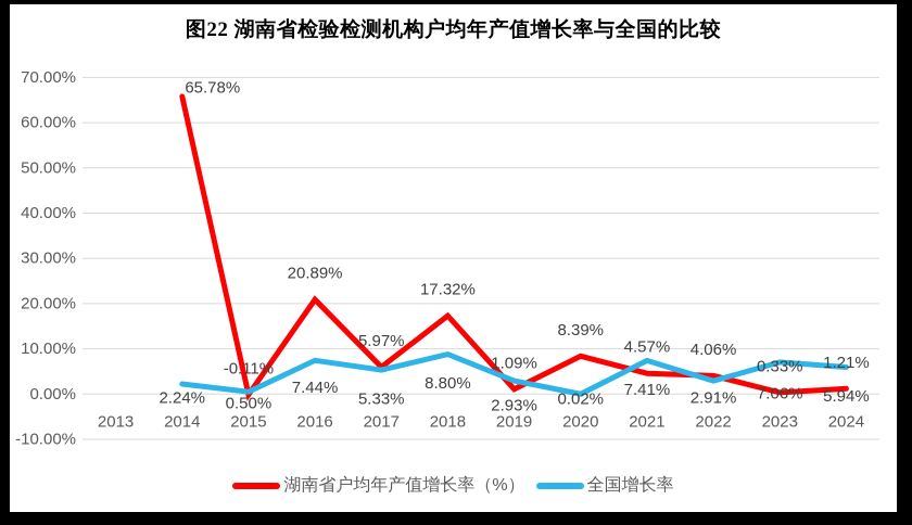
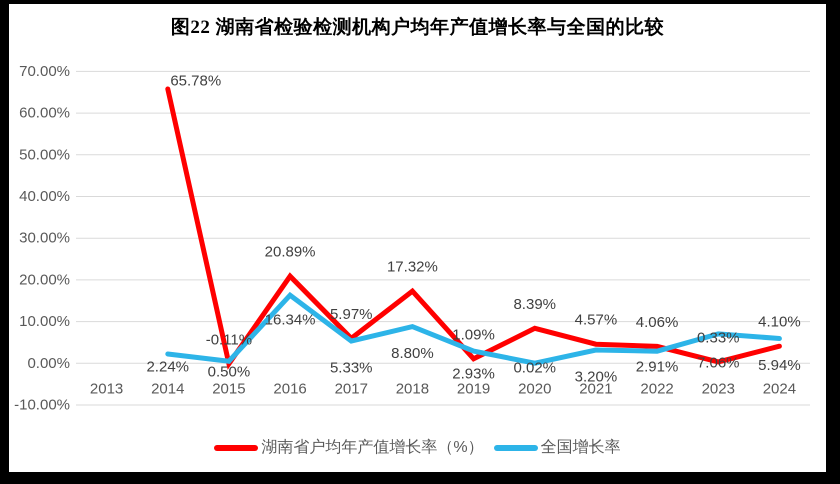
全国增长率/2016: 7.44% -> 16.34%
全国增长率/2021: 7.41% -> 3.20%
湖南省户均年产值增长率（%）/2024: 1.21% -> 4.10%
